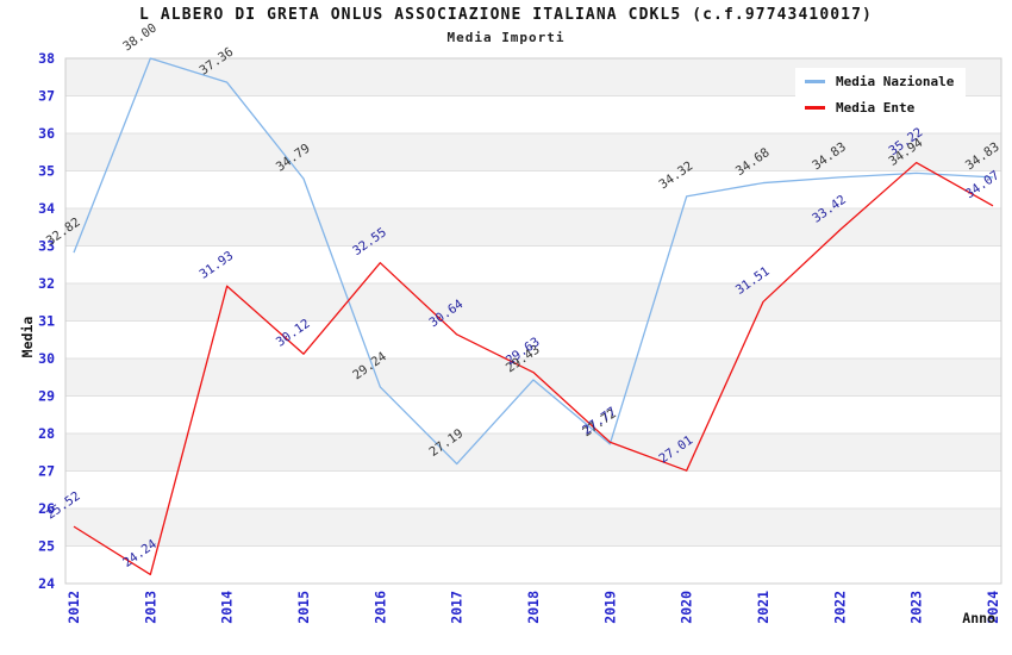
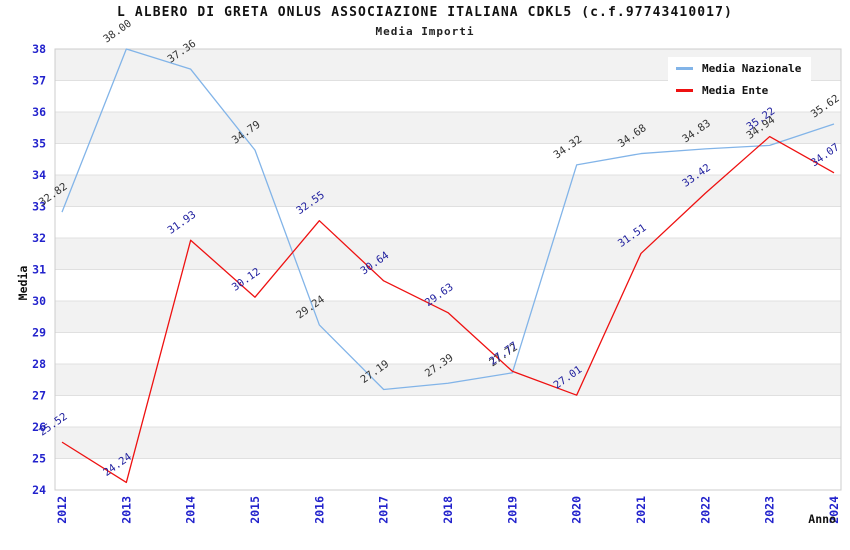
Media Nazionale/2018: 29.43 -> 27.39
Media Nazionale/2024: 34.83 -> 35.62
